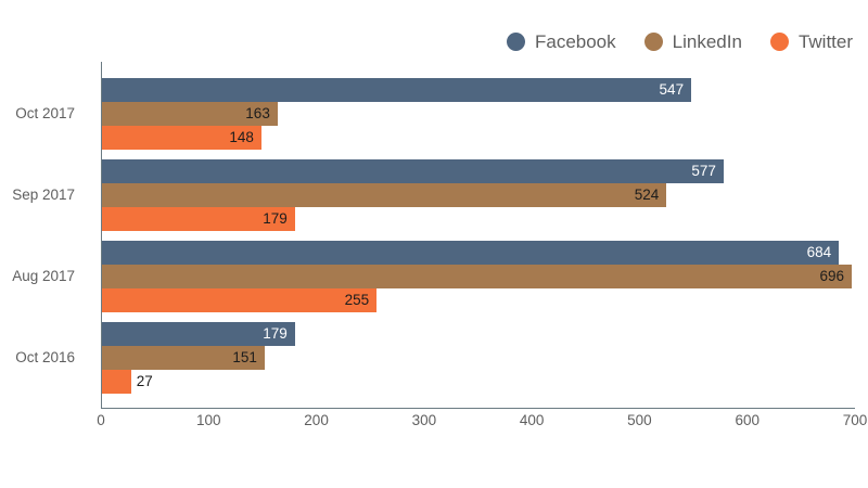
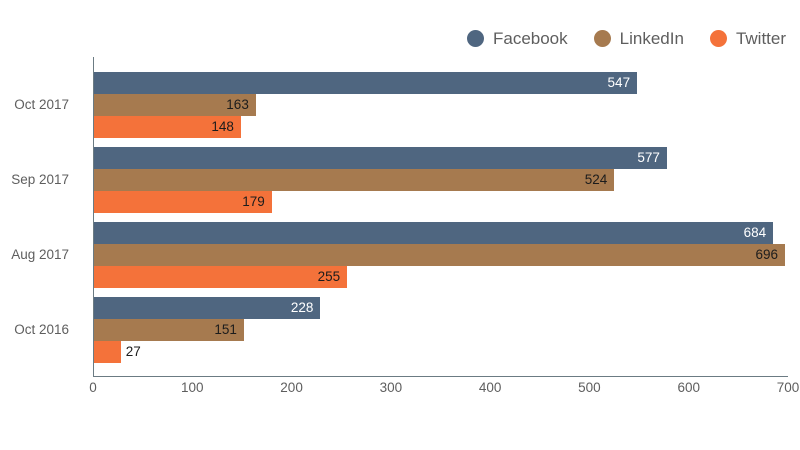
Facebook/Oct 2016: 179 -> 228
